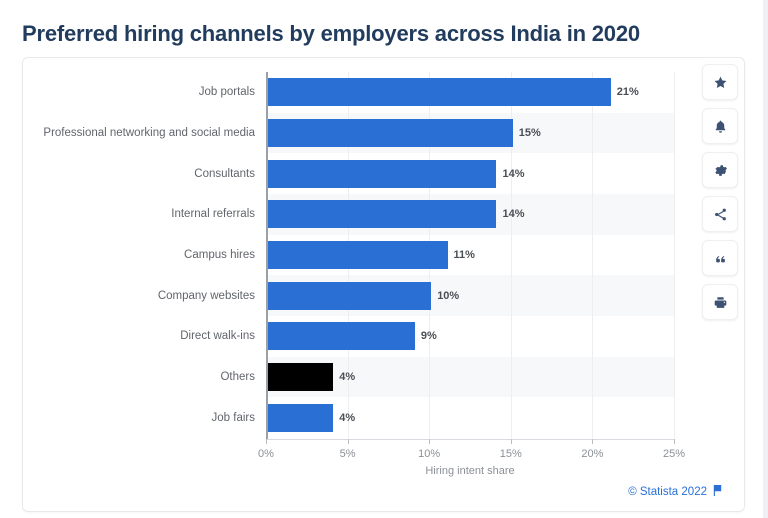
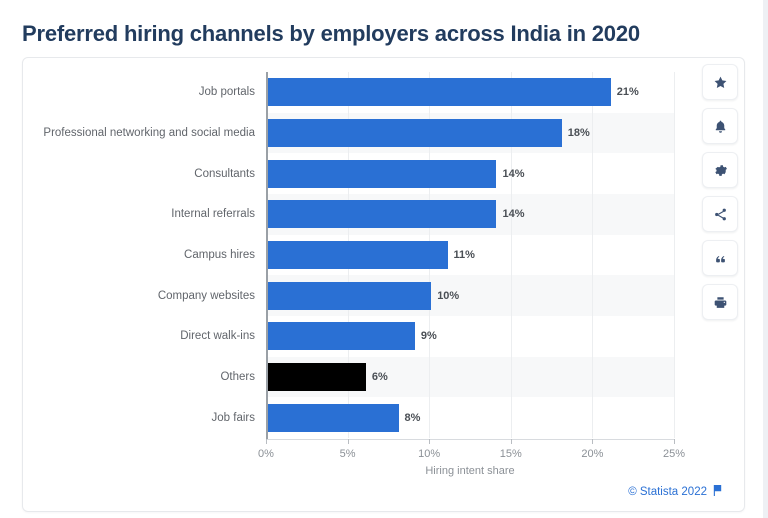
Professional networking and social media: 15% -> 18%
Others: 4% -> 6%
Job fairs: 4% -> 8%
